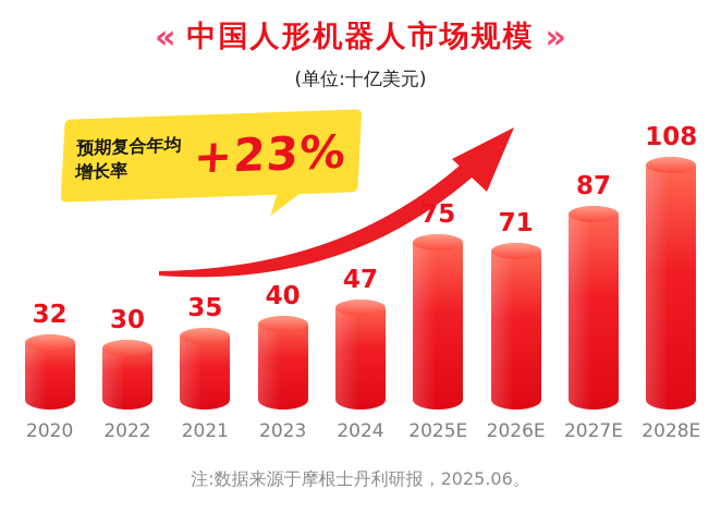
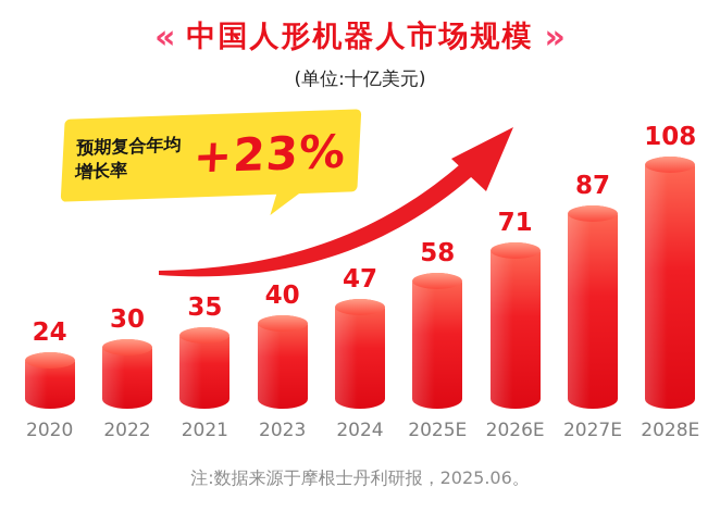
2020: 32 -> 24
2025E: 75 -> 58
